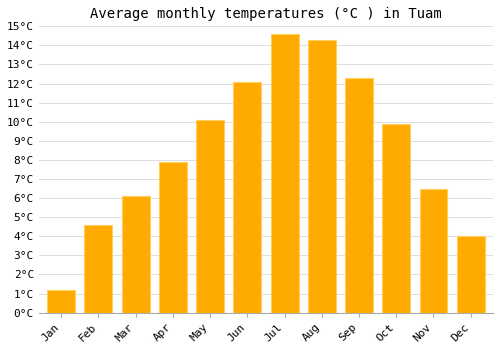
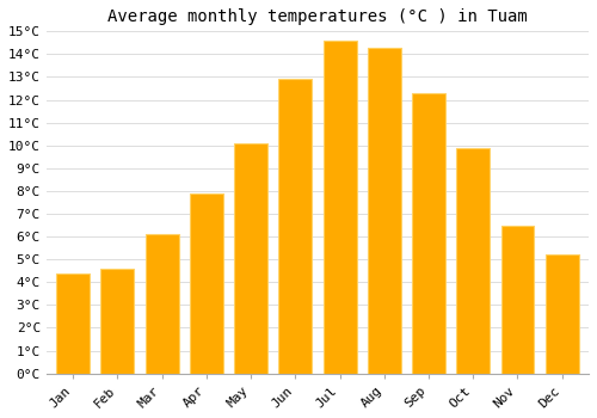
Jan: 1.2°C -> 4.4°C
Jun: 12.1°C -> 12.9°C
Dec: 4.0°C -> 5.2°C
